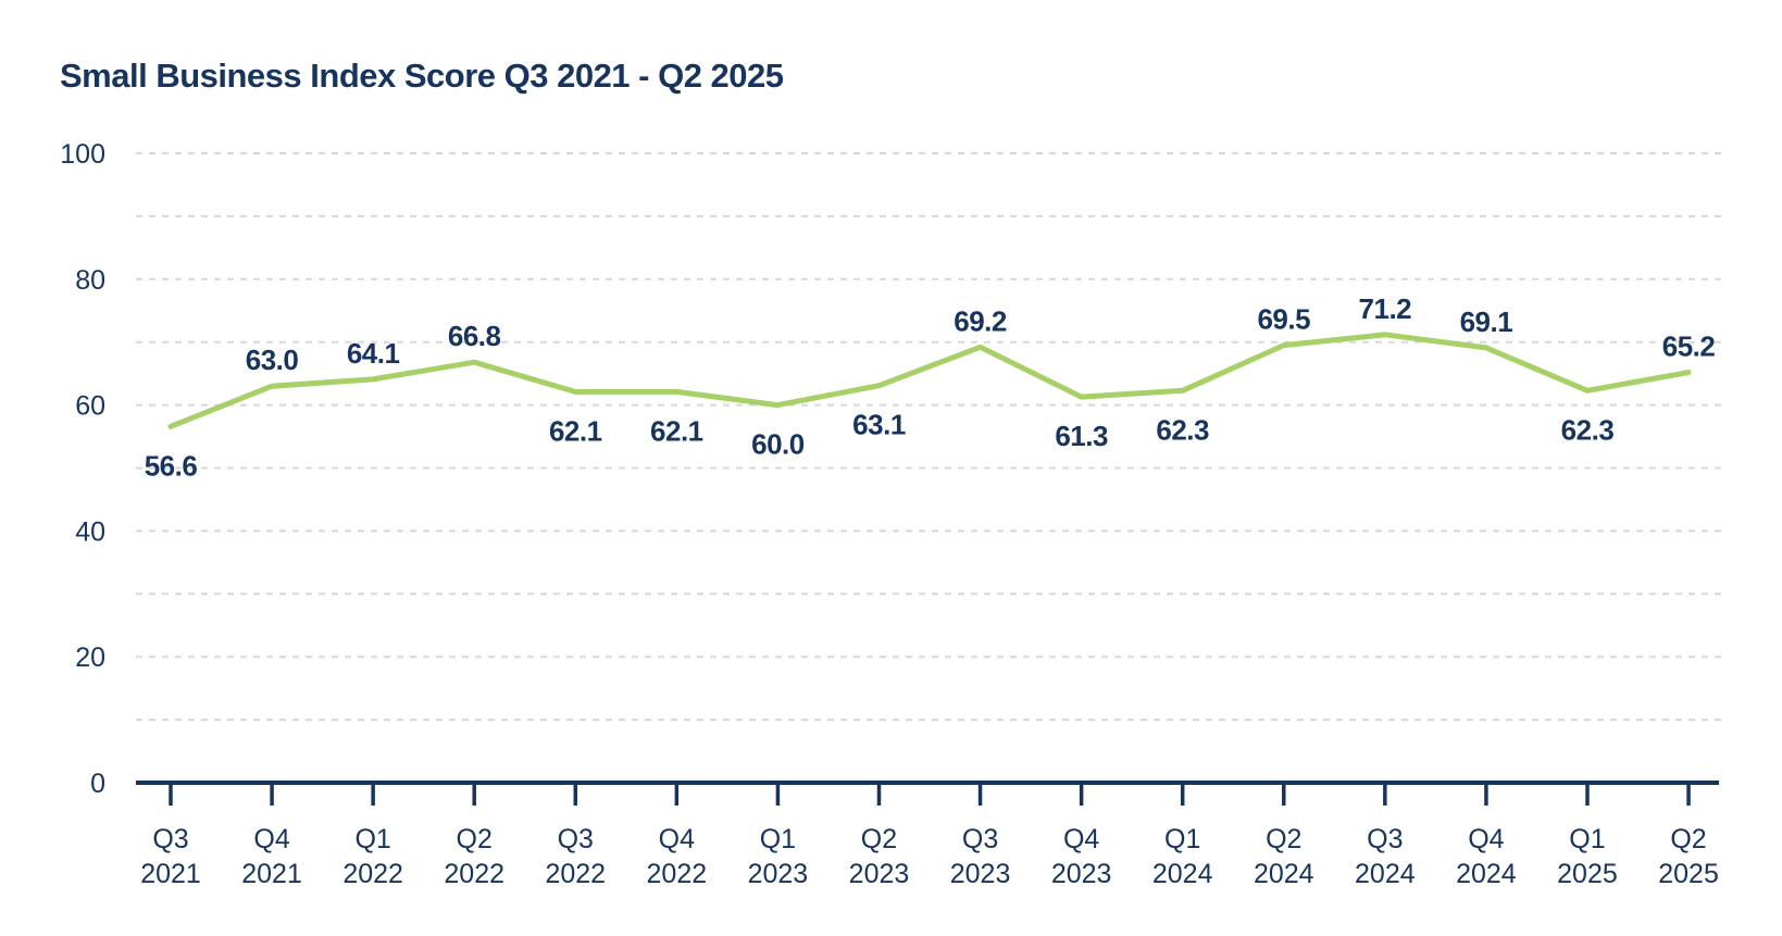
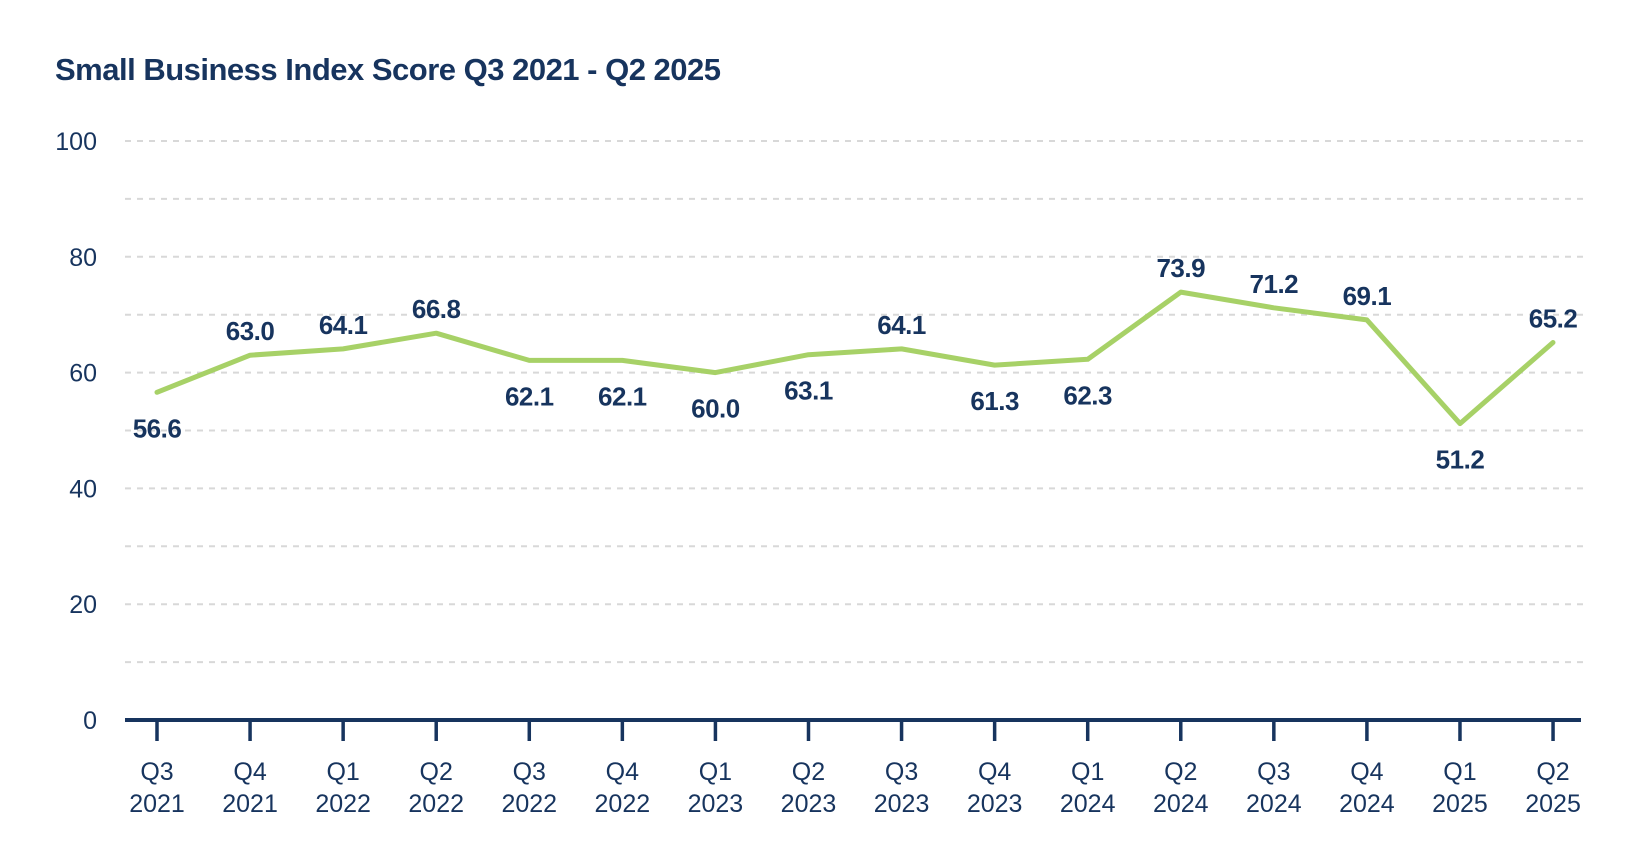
Q3 2023: 69.2 -> 64.1
Q2 2024: 69.5 -> 73.9
Q1 2025: 62.3 -> 51.2
